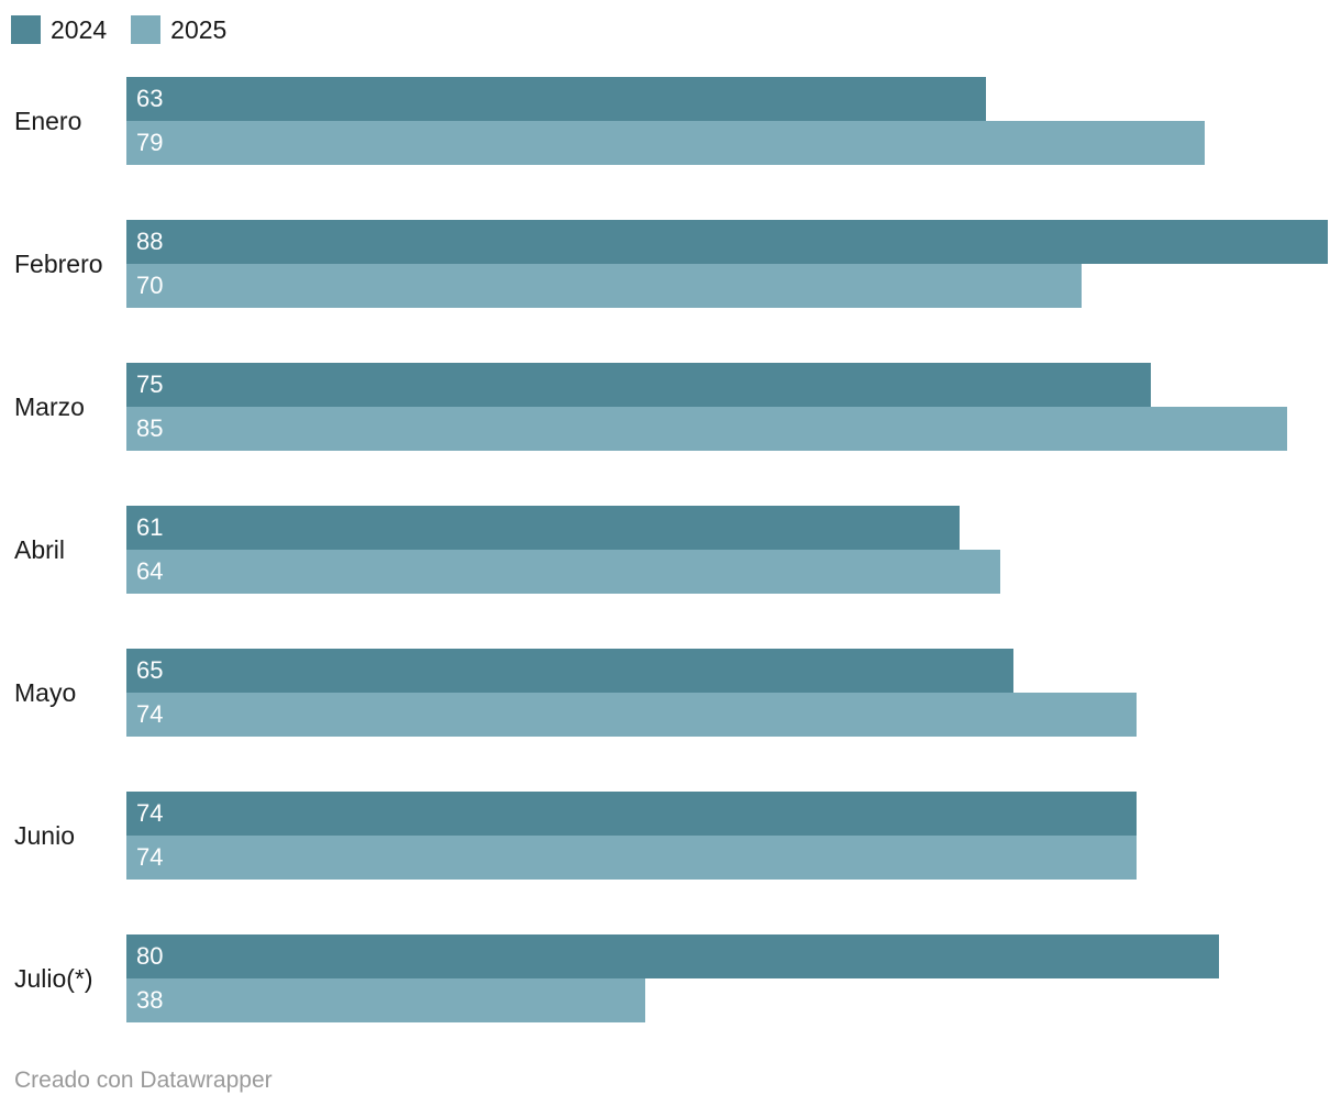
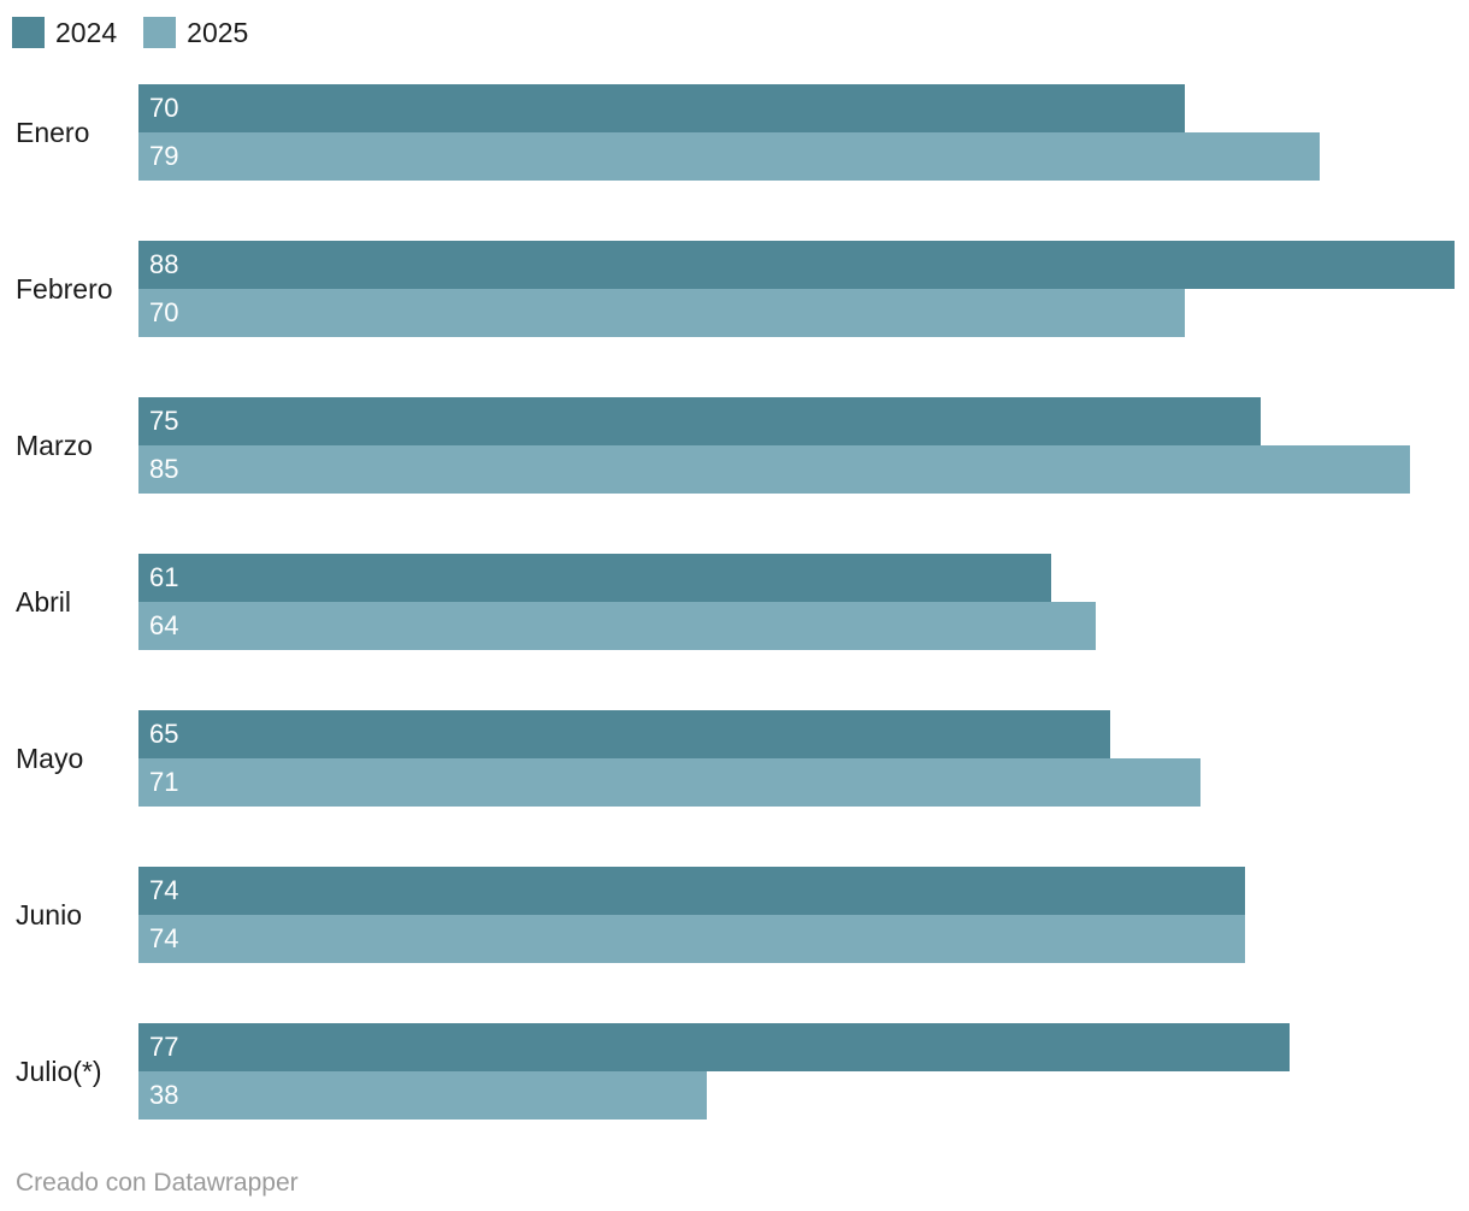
2024/Enero: 63 -> 70
2025/Mayo: 74 -> 71
2024/Julio(*): 80 -> 77
